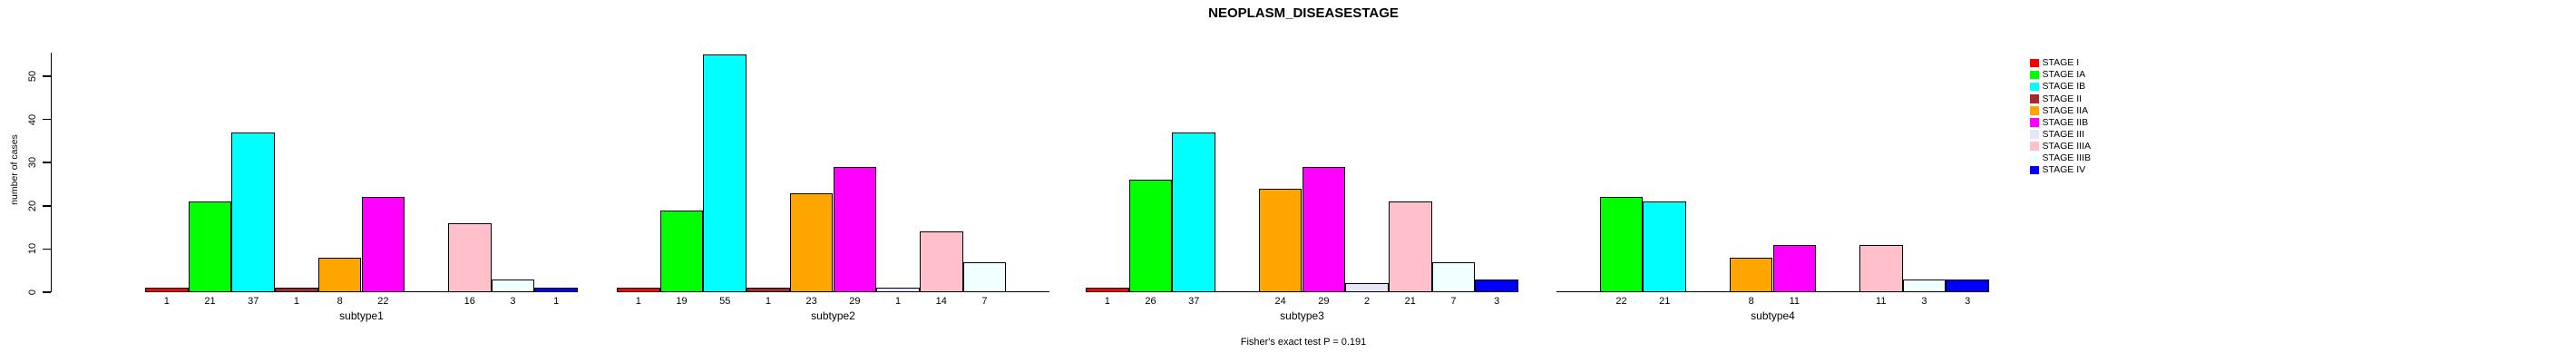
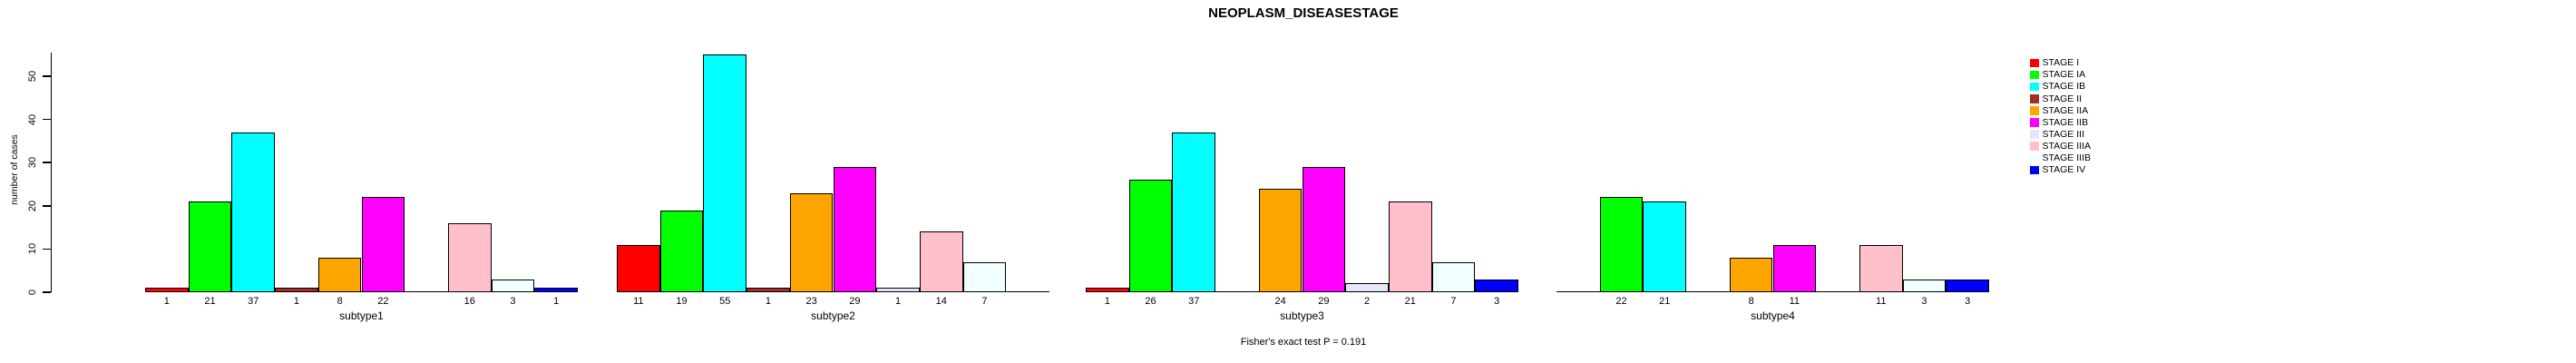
STAGE I/subtype2: 1 -> 11
